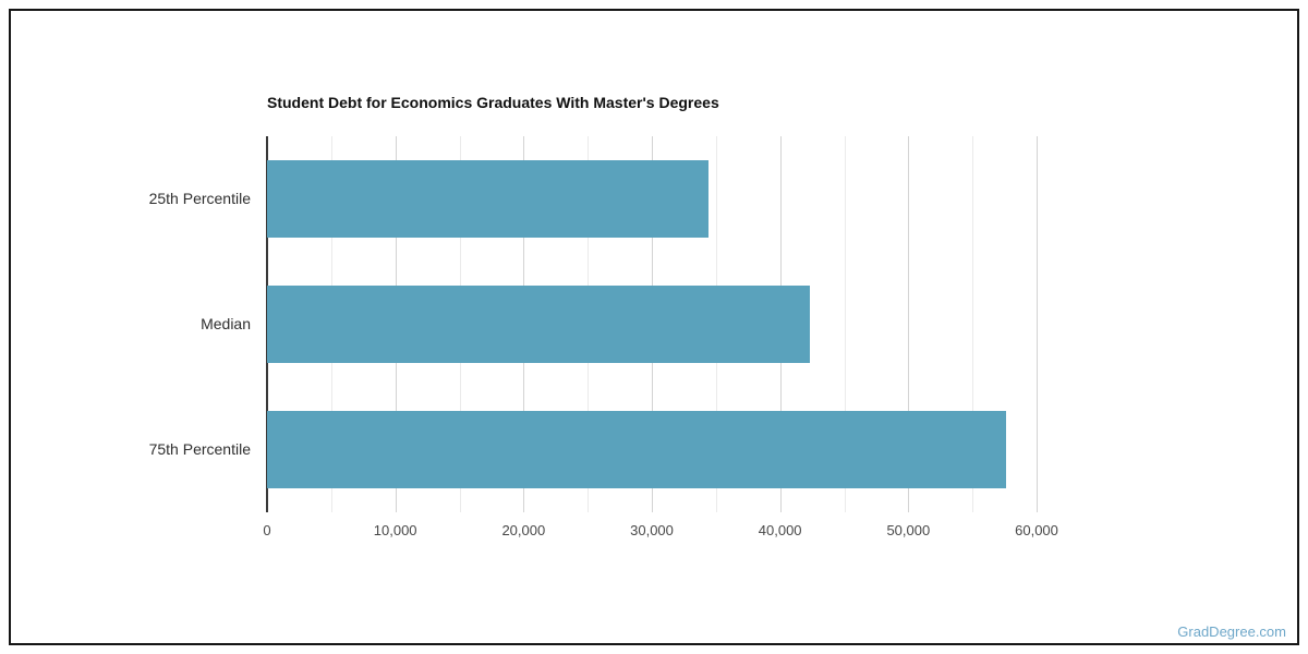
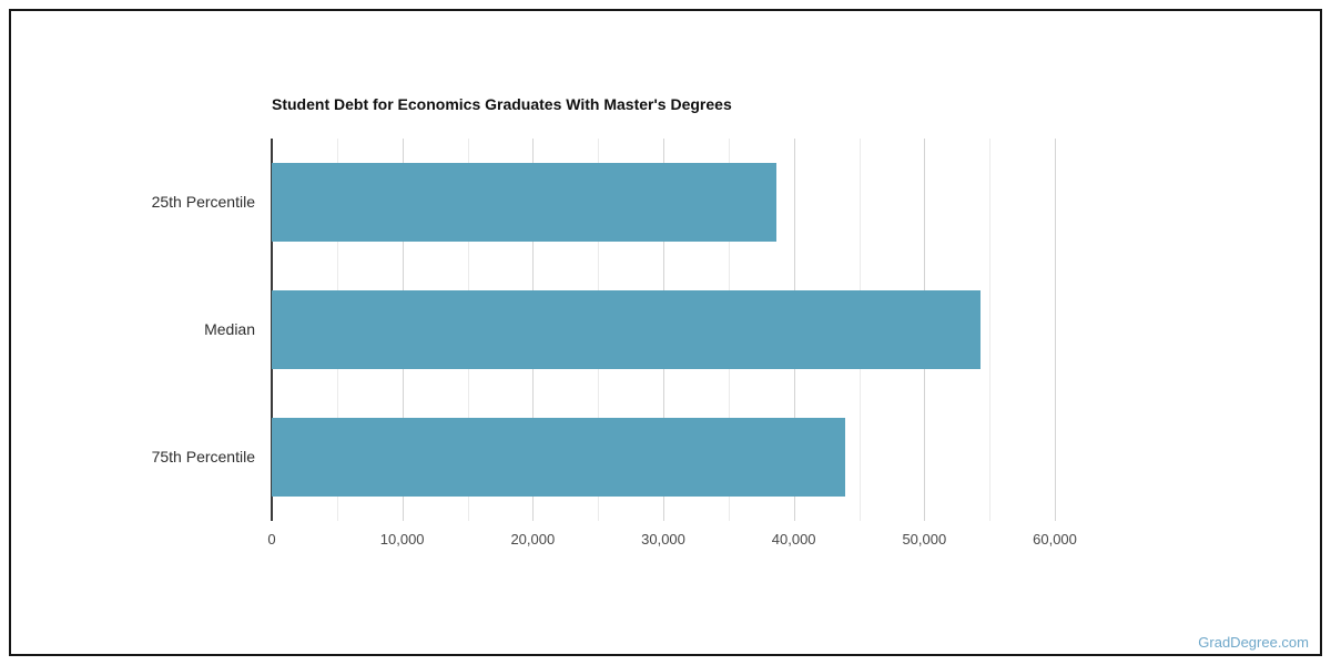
25th Percentile: 34400 -> 38700
Median: 42300 -> 54300
75th Percentile: 57600 -> 43900
